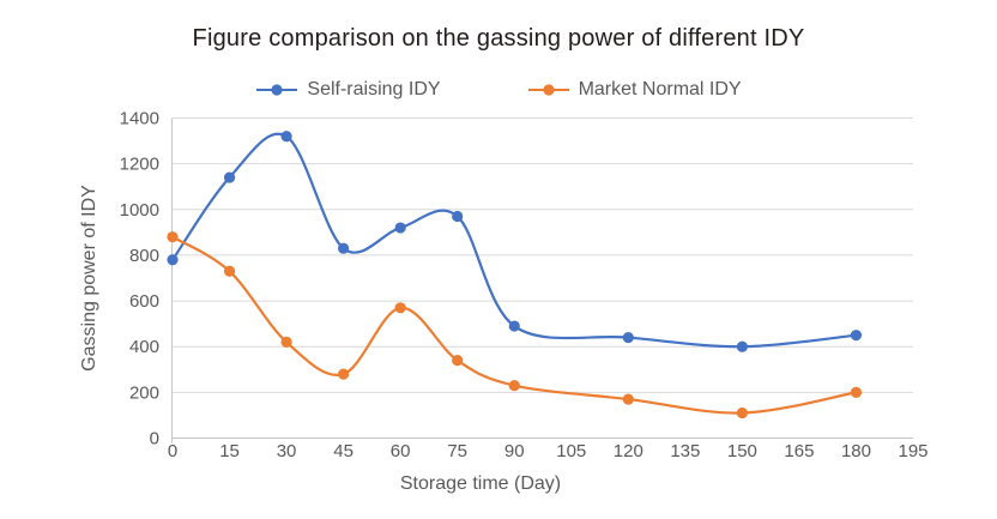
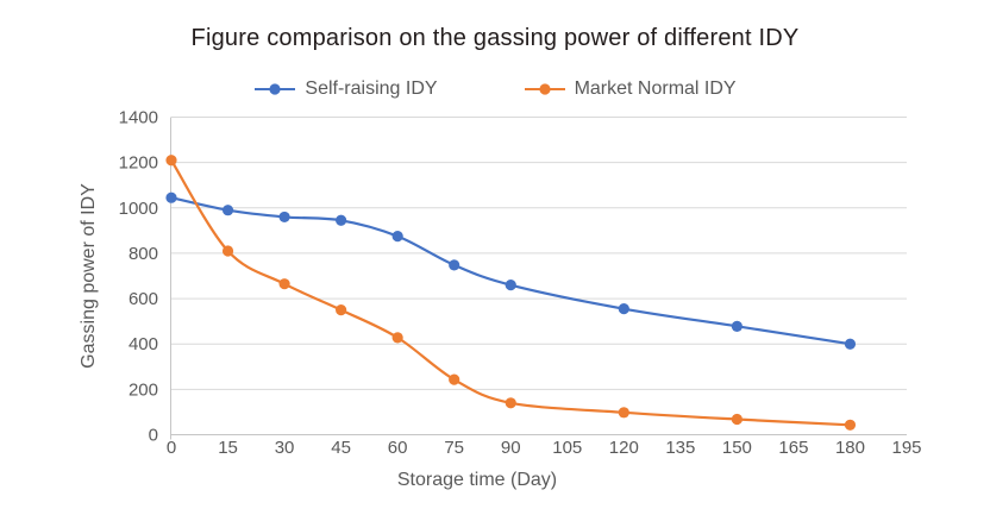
Self-raising IDY/0: 780 -> 1040
Market Normal IDY/0: 880 -> 1210
Self-raising IDY/15: 1140 -> 990
Market Normal IDY/15: 730 -> 810
Self-raising IDY/30: 1320 -> 960
Market Normal IDY/30: 420 -> 660
Self-raising IDY/45: 830 -> 940
Market Normal IDY/45: 280 -> 550
Self-raising IDY/60: 920 -> 880
Market Normal IDY/60: 570 -> 430
Self-raising IDY/75: 970 -> 750
Market Normal IDY/75: 340 -> 240
Self-raising IDY/90: 490 -> 660
Market Normal IDY/90: 230 -> 140
Self-raising IDY/120: 440 -> 560
Market Normal IDY/120: 170 -> 100
Self-raising IDY/150: 400 -> 480
Market Normal IDY/150: 110 -> 70
Self-raising IDY/180: 450 -> 400
Market Normal IDY/180: 200 -> 40
